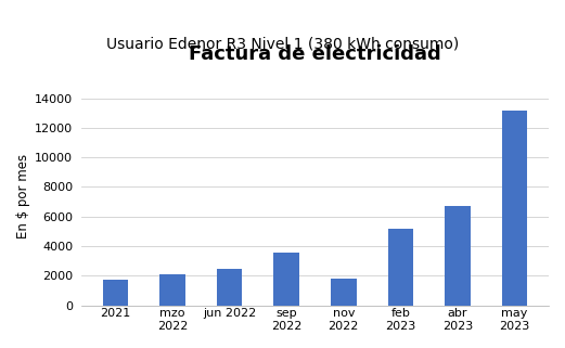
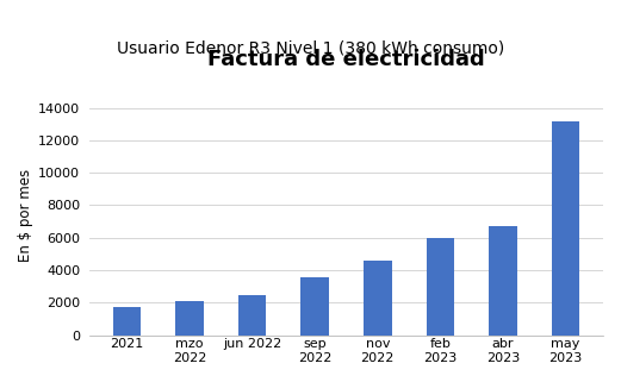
nov 2022: 1800 -> 4600
feb 2023: 5200 -> 6000
